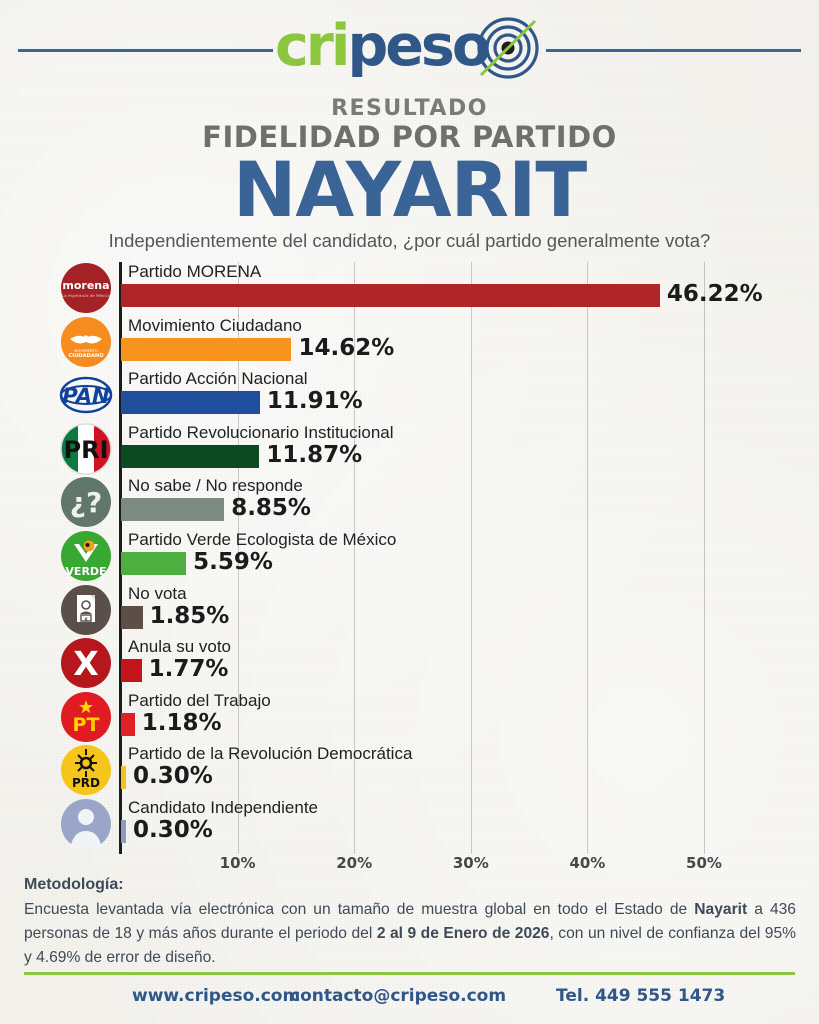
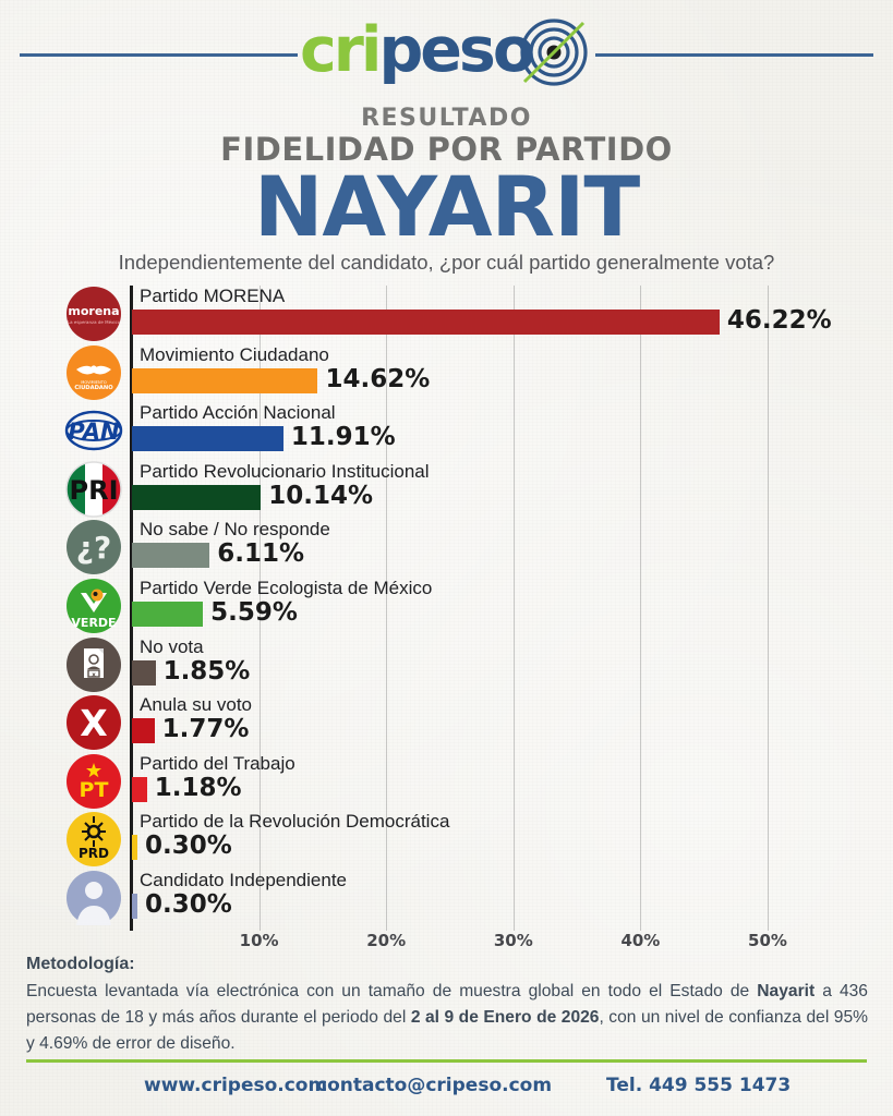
Partido Revolucionario Institucional: 11.87% -> 10.14%
No sabe / No responde: 8.85% -> 6.11%
